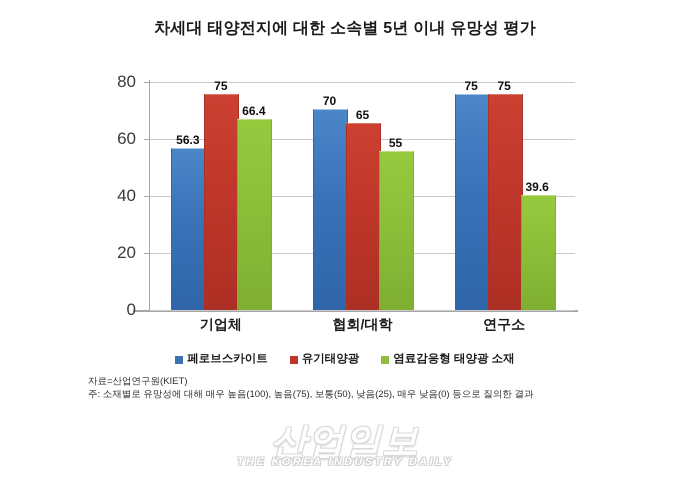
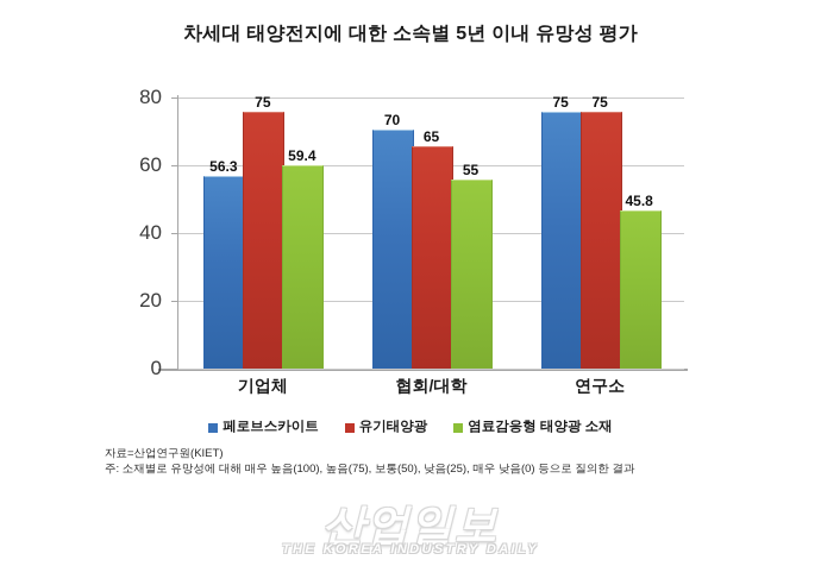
염료감응형 태양광 소재/기업체: 66.4 -> 59.4
염료감응형 태양광 소재/연구소: 39.6 -> 45.8
